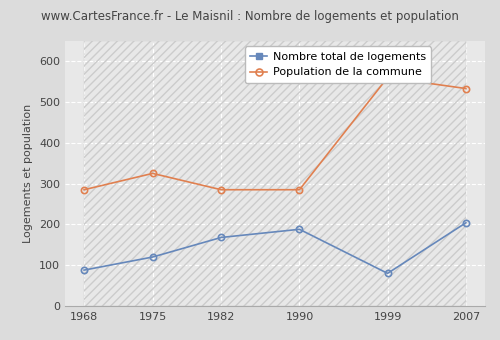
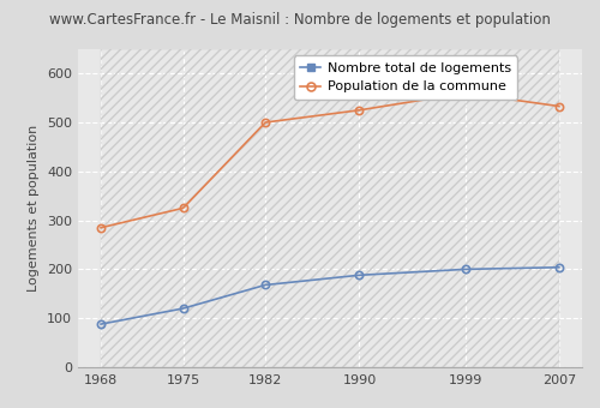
Population de la commune/1982: 285 -> 500
Population de la commune/1990: 285 -> 525
Nombre total de logements/1999: 80 -> 200
